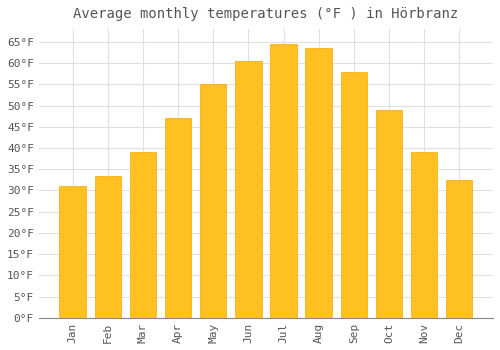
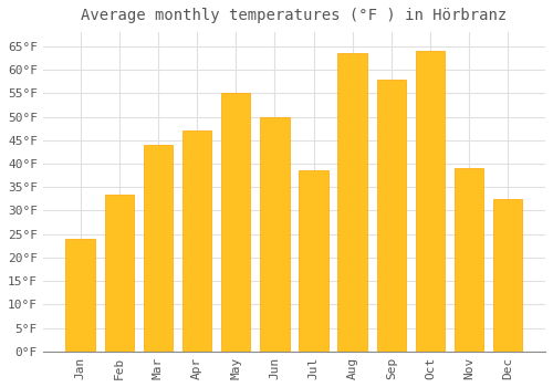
Jan: 31.0°F -> 24.0°F
Mar: 39.0°F -> 44.0°F
Jun: 60.5°F -> 50.0°F
Jul: 64.5°F -> 38.5°F
Oct: 49.0°F -> 64.0°F
